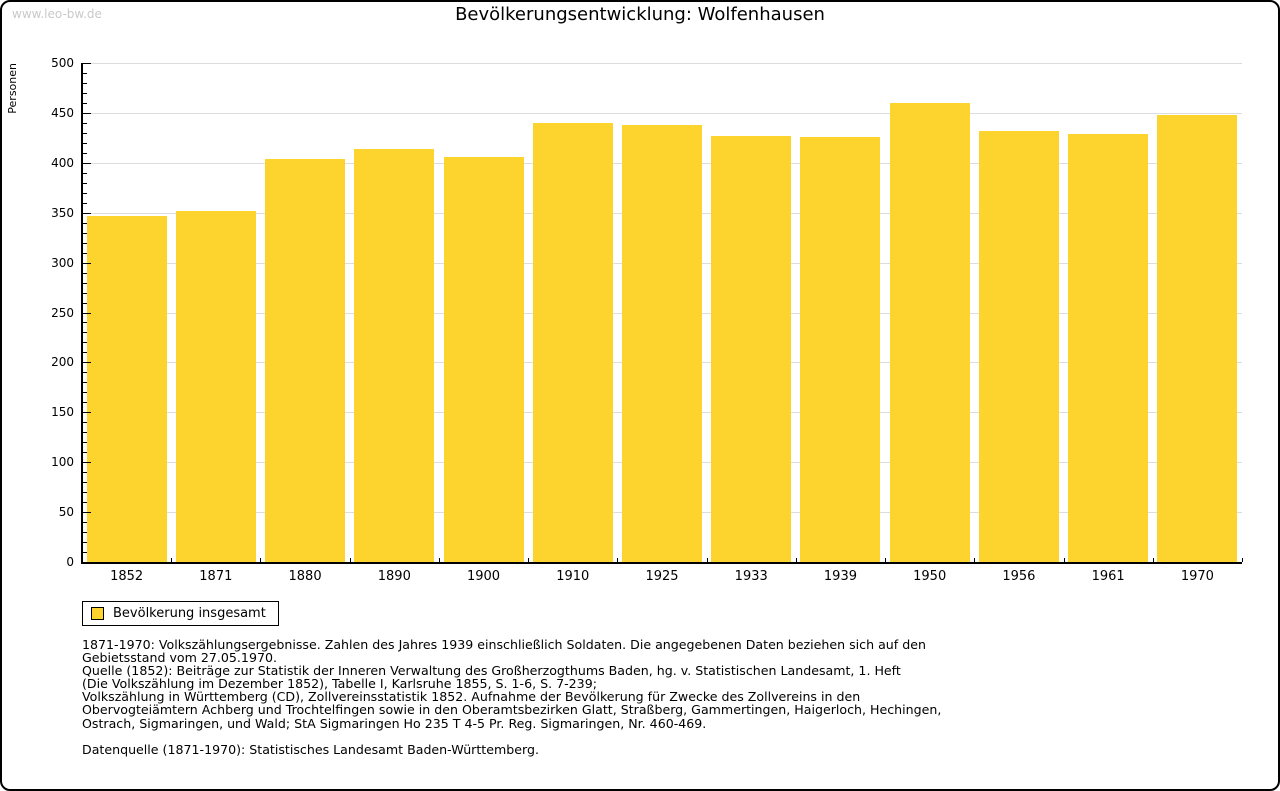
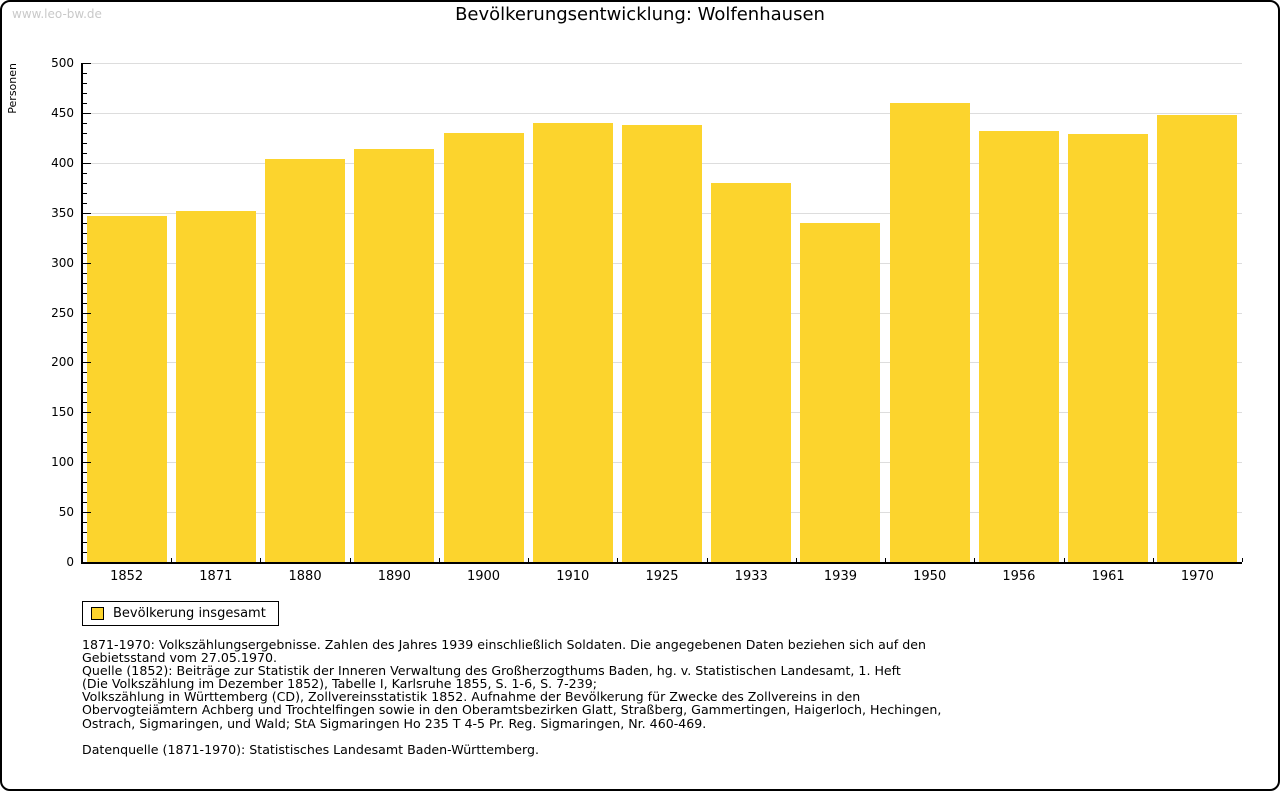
1900: 410 -> 430
1933: 430 -> 380
1939: 430 -> 340
